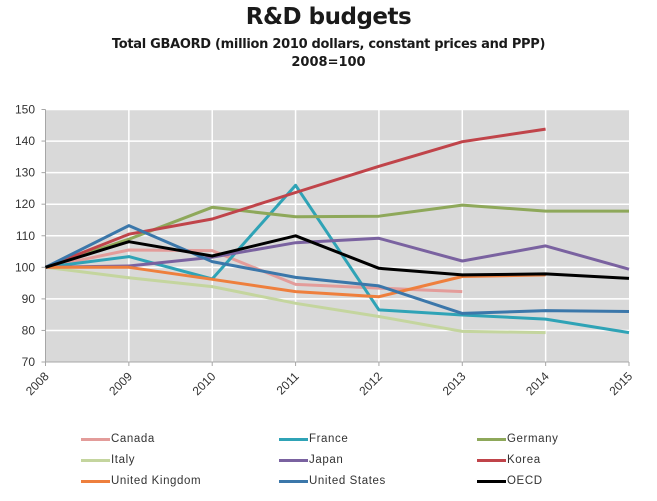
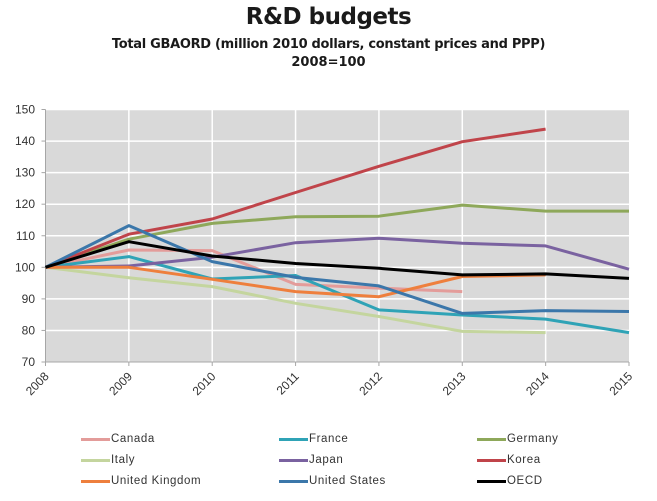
Germany/2010: 119 -> 114
France/2011: 126 -> 97
OECD/2011: 110 -> 101
Japan/2013: 102 -> 108
